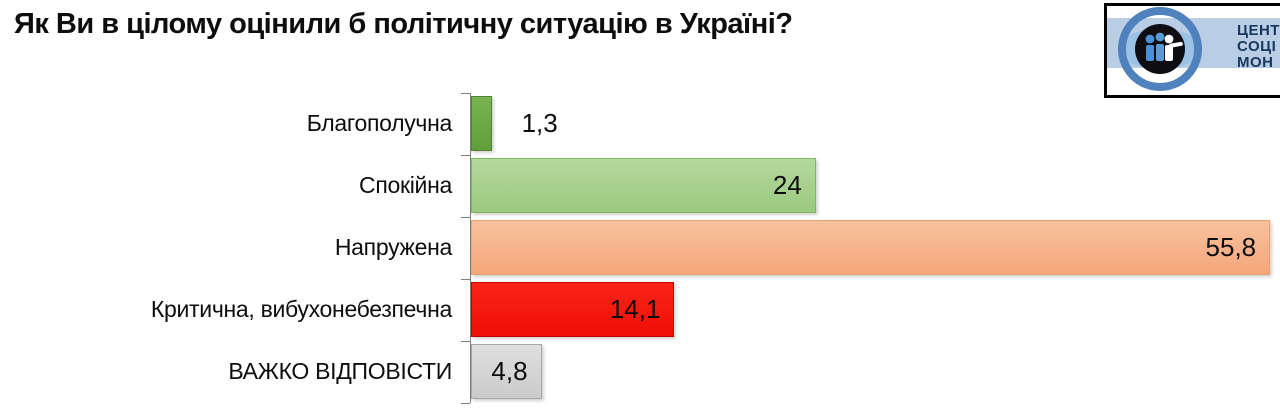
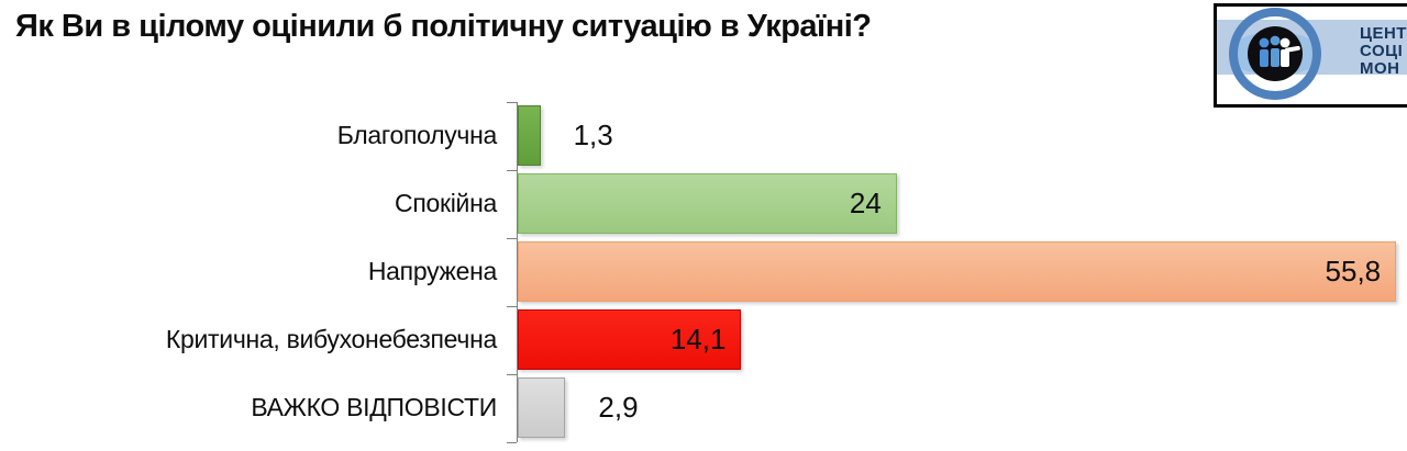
ВАЖКО ВІДПОВІСТИ: 4,8 -> 2,9
